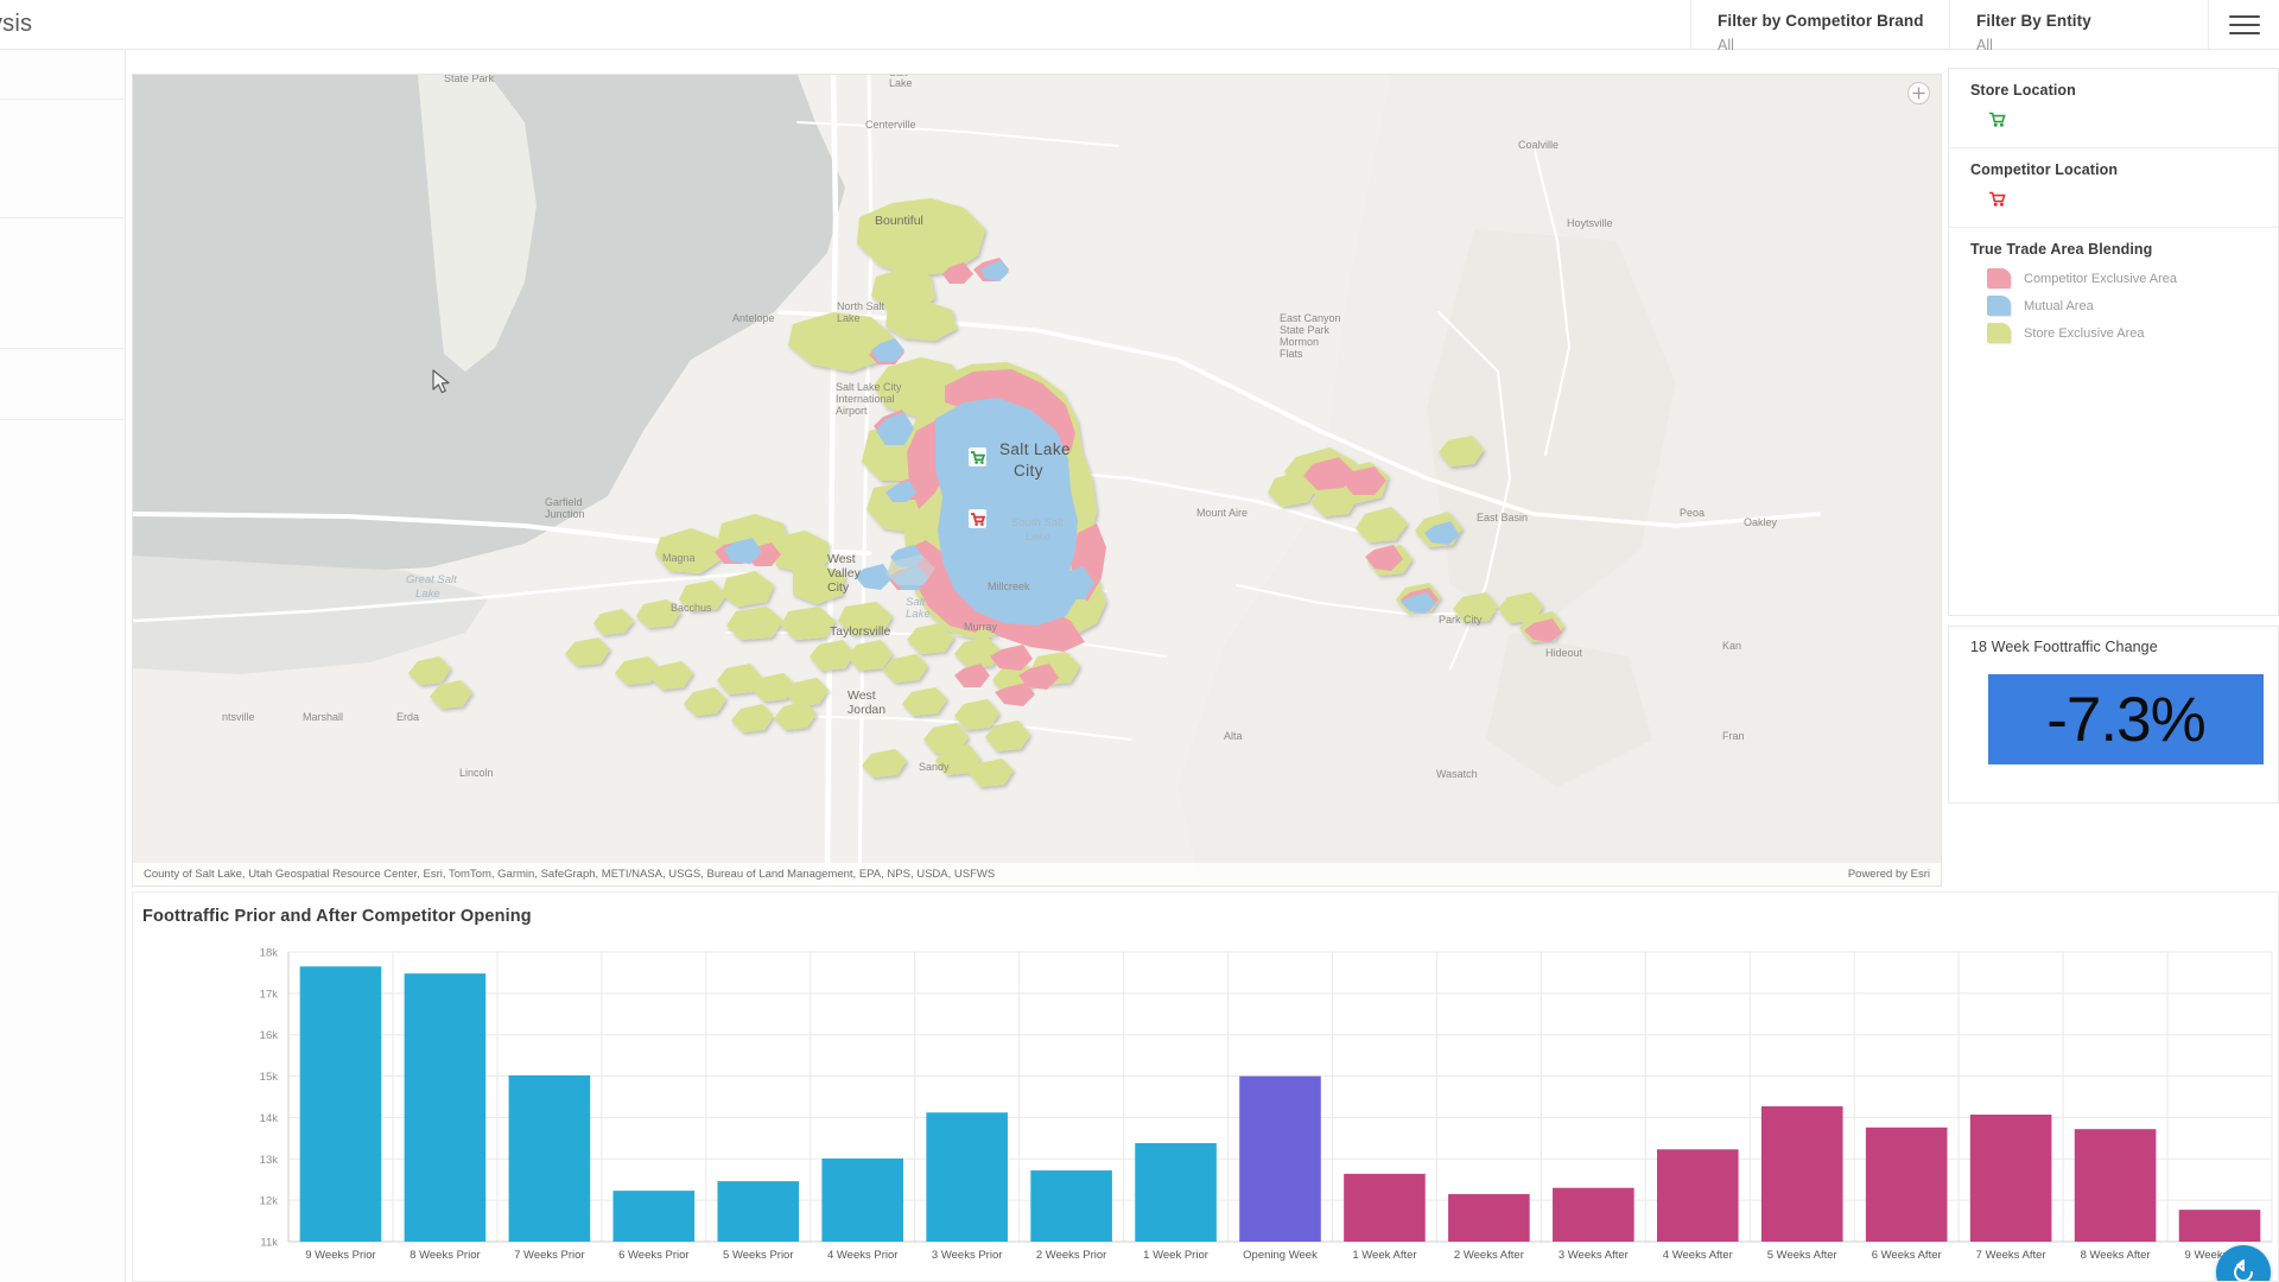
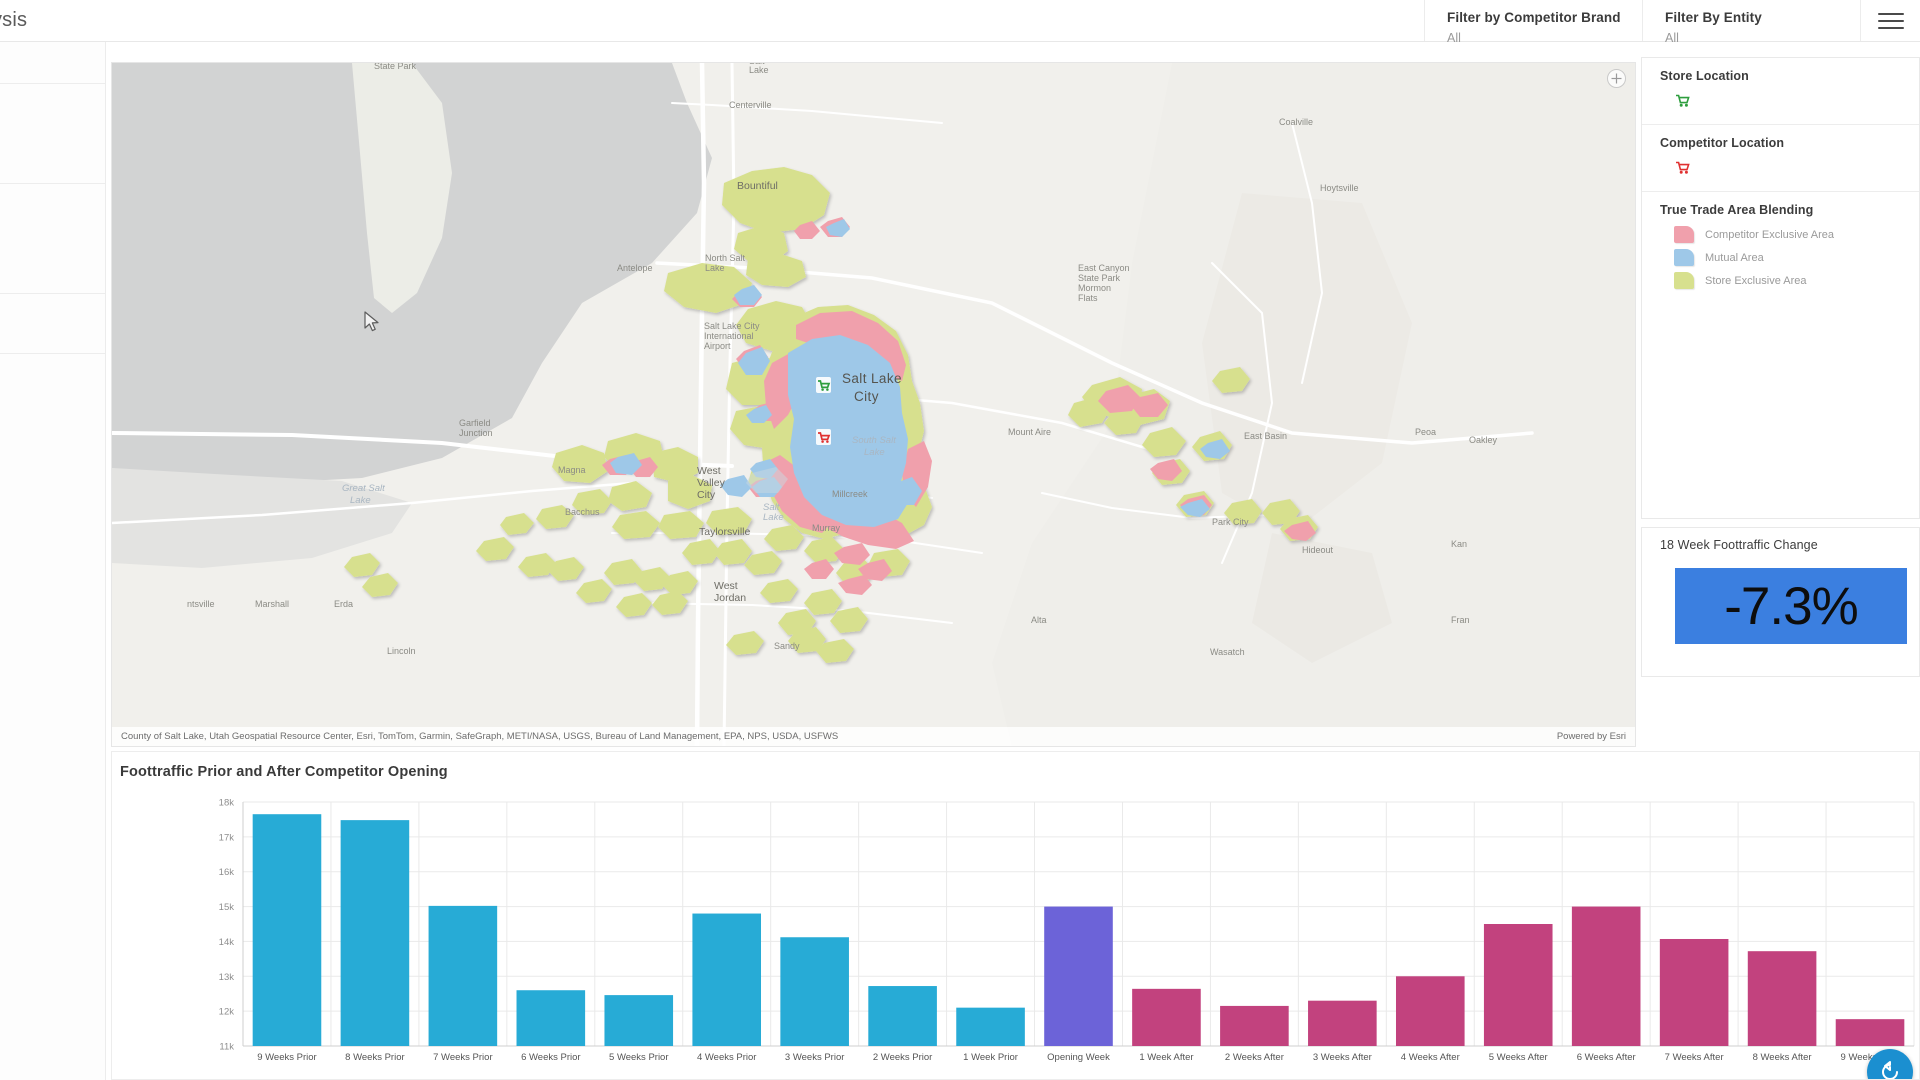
6 Weeks Prior: 12.2k -> 12.6k
4 Weeks Prior: 13.0k -> 14.8k
1 Week Prior: 13.4k -> 12.1k
4 Weeks After: 13.2k -> 13.0k
5 Weeks After: 14.3k -> 14.5k
6 Weeks After: 13.8k -> 15.0k
